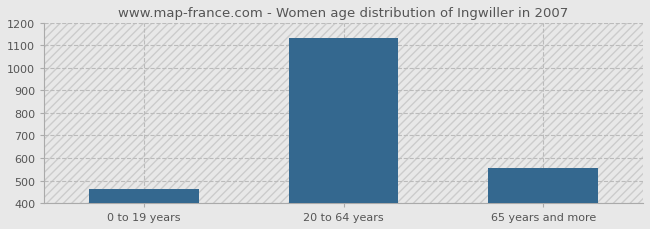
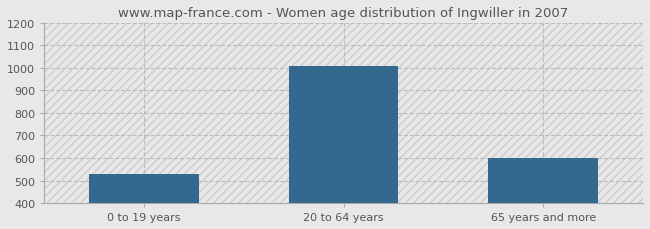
0 to 19 years: 463 -> 530
20 to 64 years: 1133 -> 1010
65 years and more: 555 -> 600
